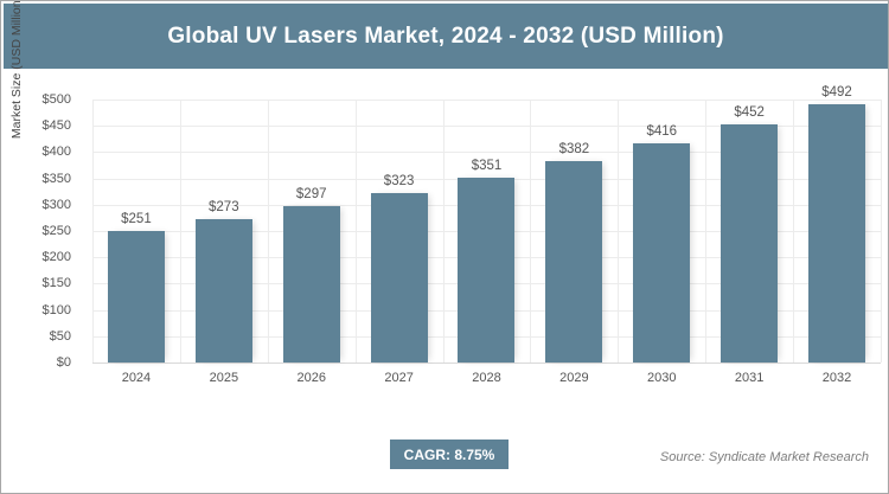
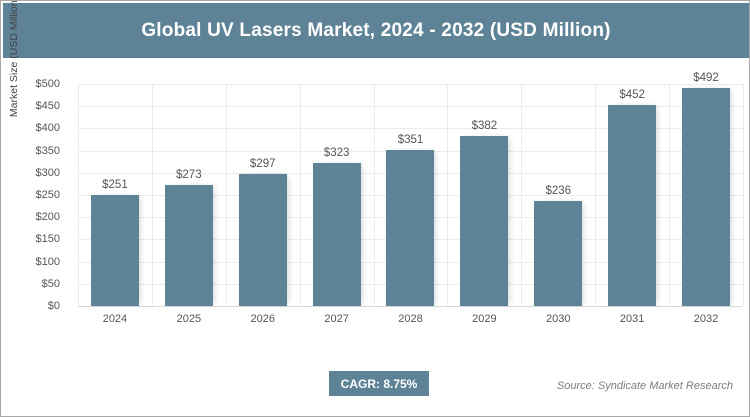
2030: $416 -> $236
